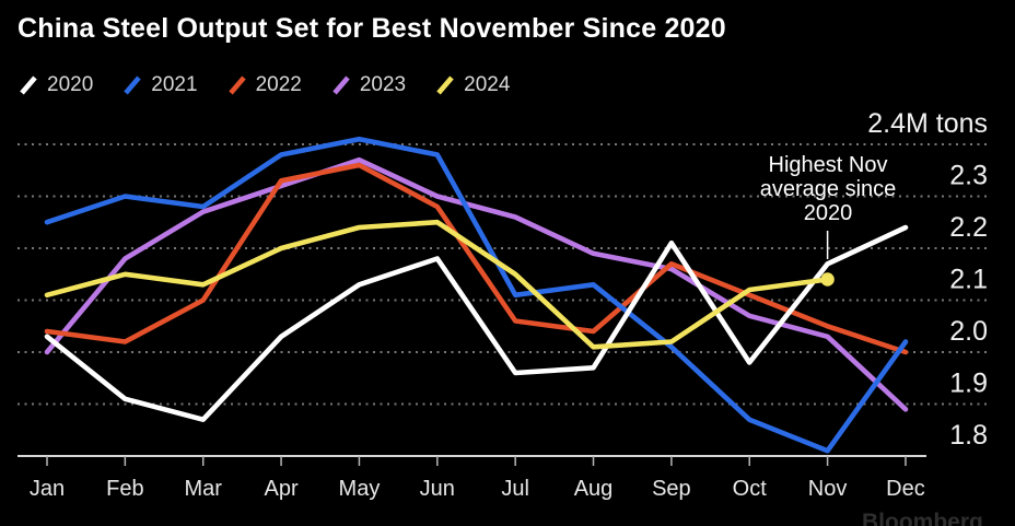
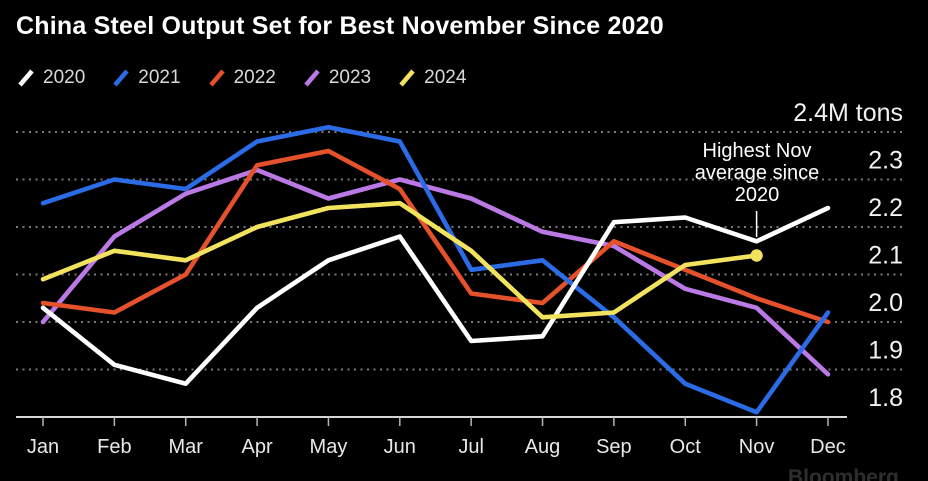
2024/Jan: 2.11 -> 2.09
2023/May: 2.37 -> 2.26
2020/Oct: 1.98 -> 2.22
